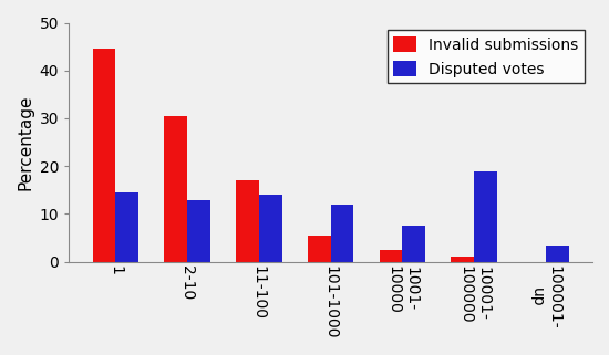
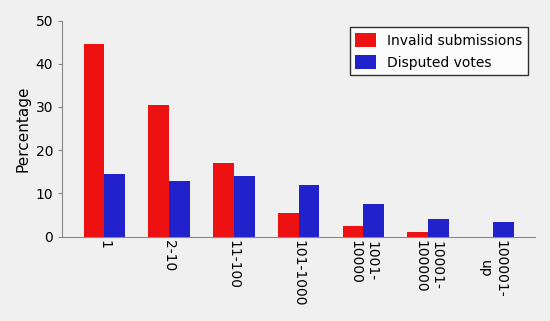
Disputed votes/10001- 100000: 19.0 -> 4.0
